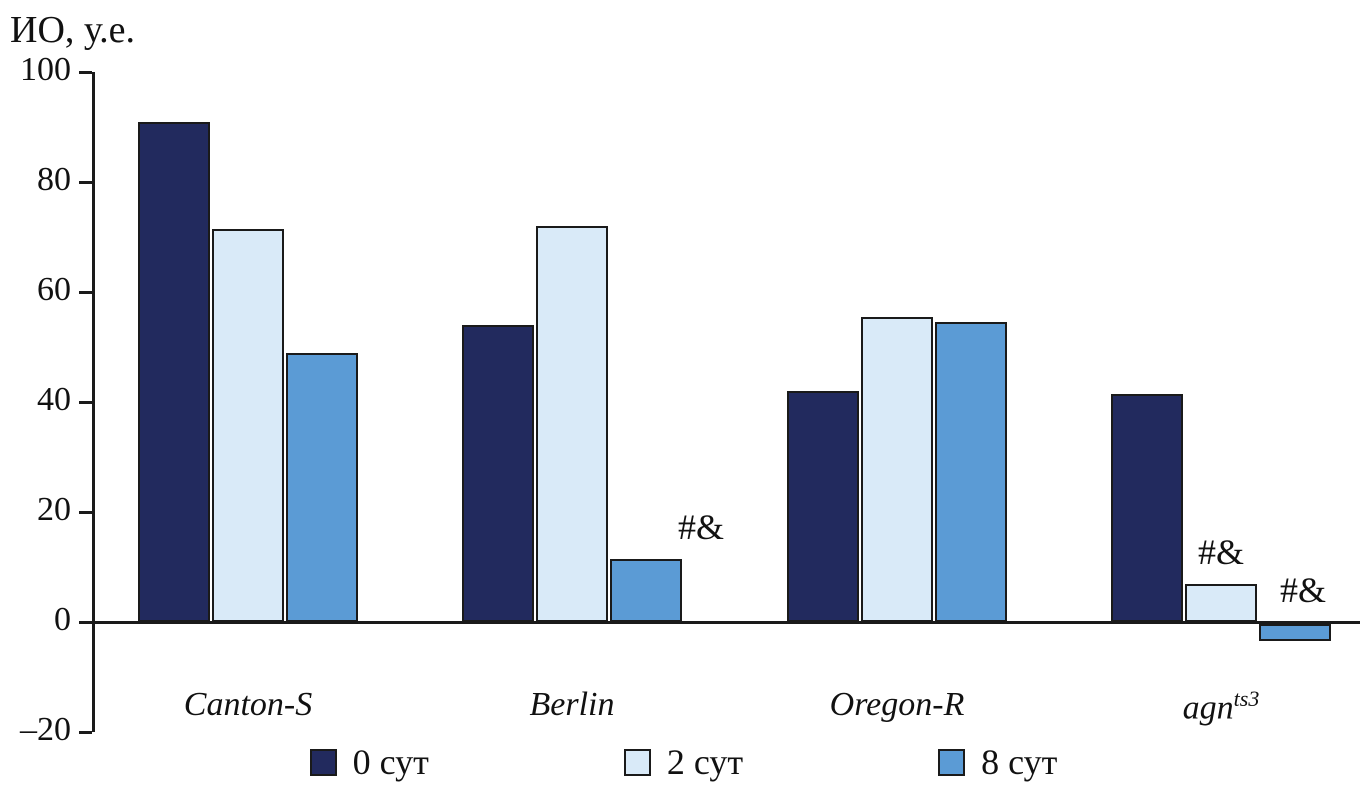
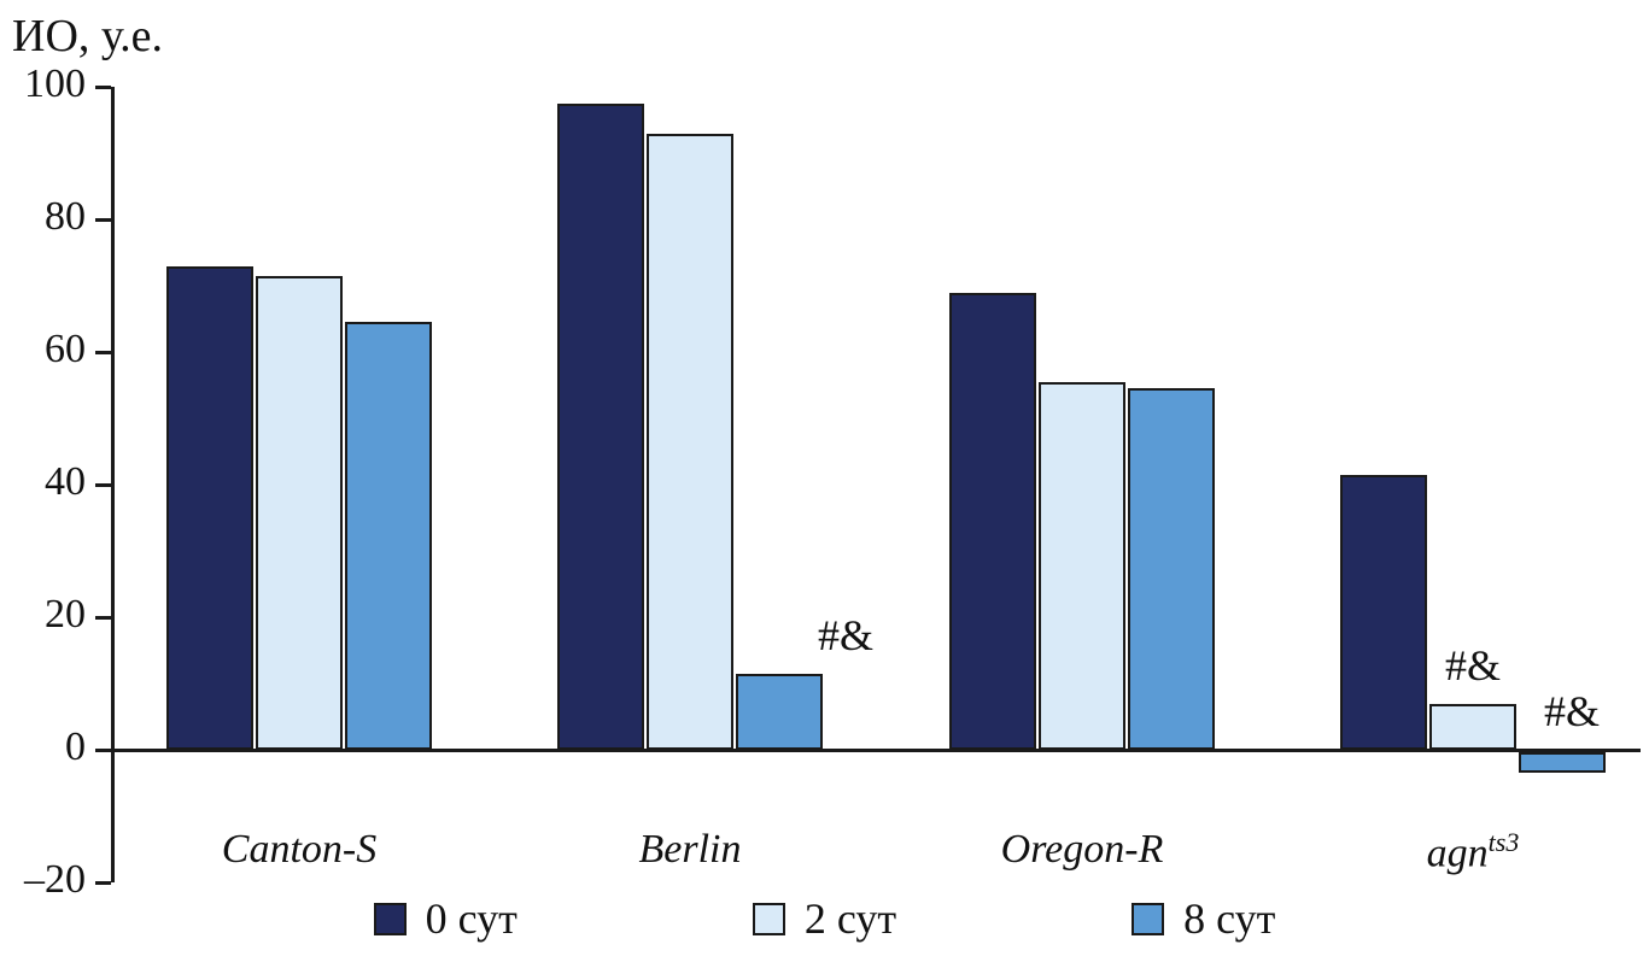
0 сут/Canton-S: 91 -> 73
8 сут/Canton-S: 49 -> 64
0 сут/Berlin: 54 -> 98
2 сут/Berlin: 72 -> 93
0 сут/Oregon-R: 42 -> 69
